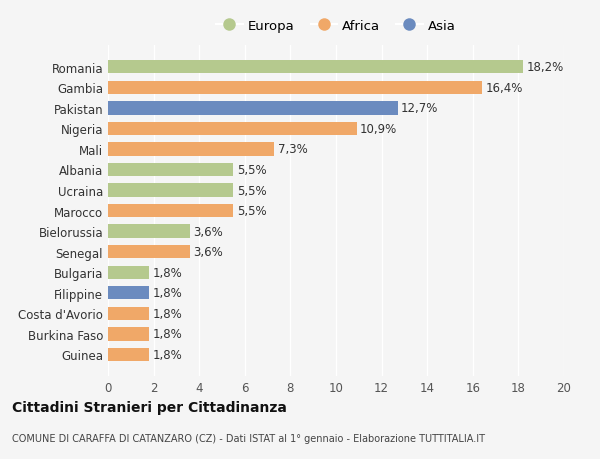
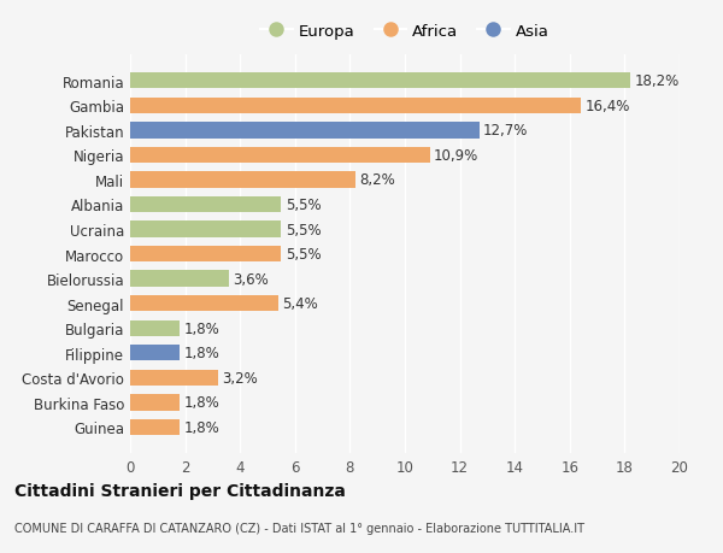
Mali: 7,3% -> 8,2%
Senegal: 3,6% -> 5,4%
Costa d'Avorio: 1,8% -> 3,2%
